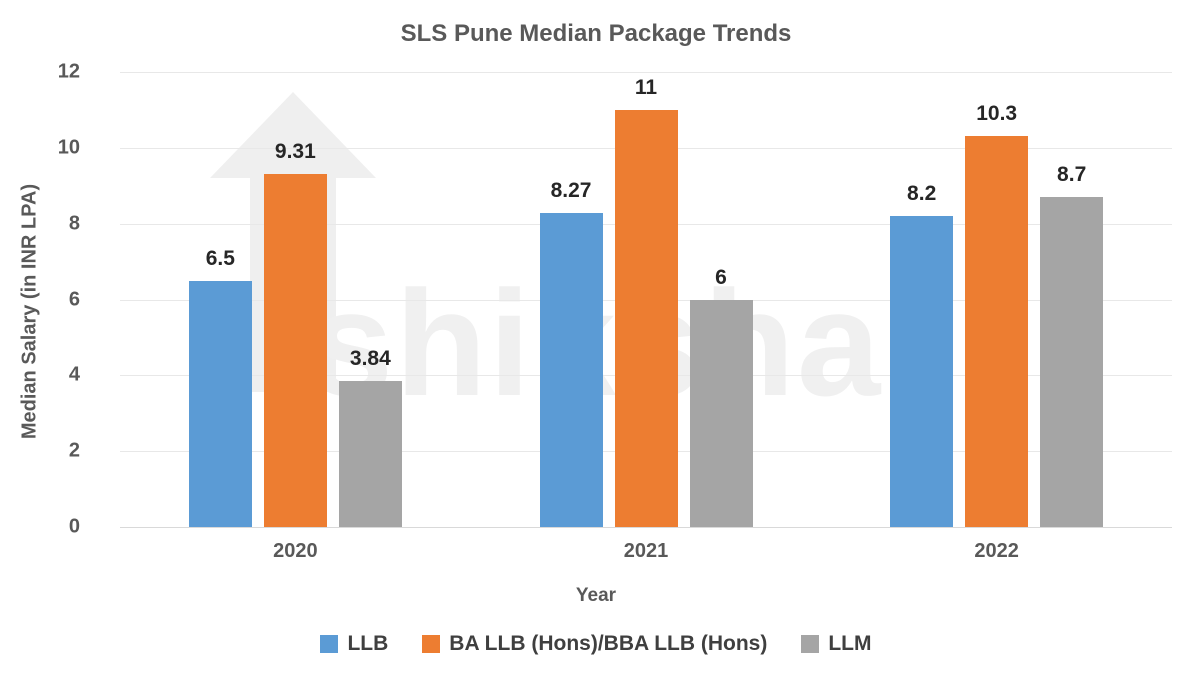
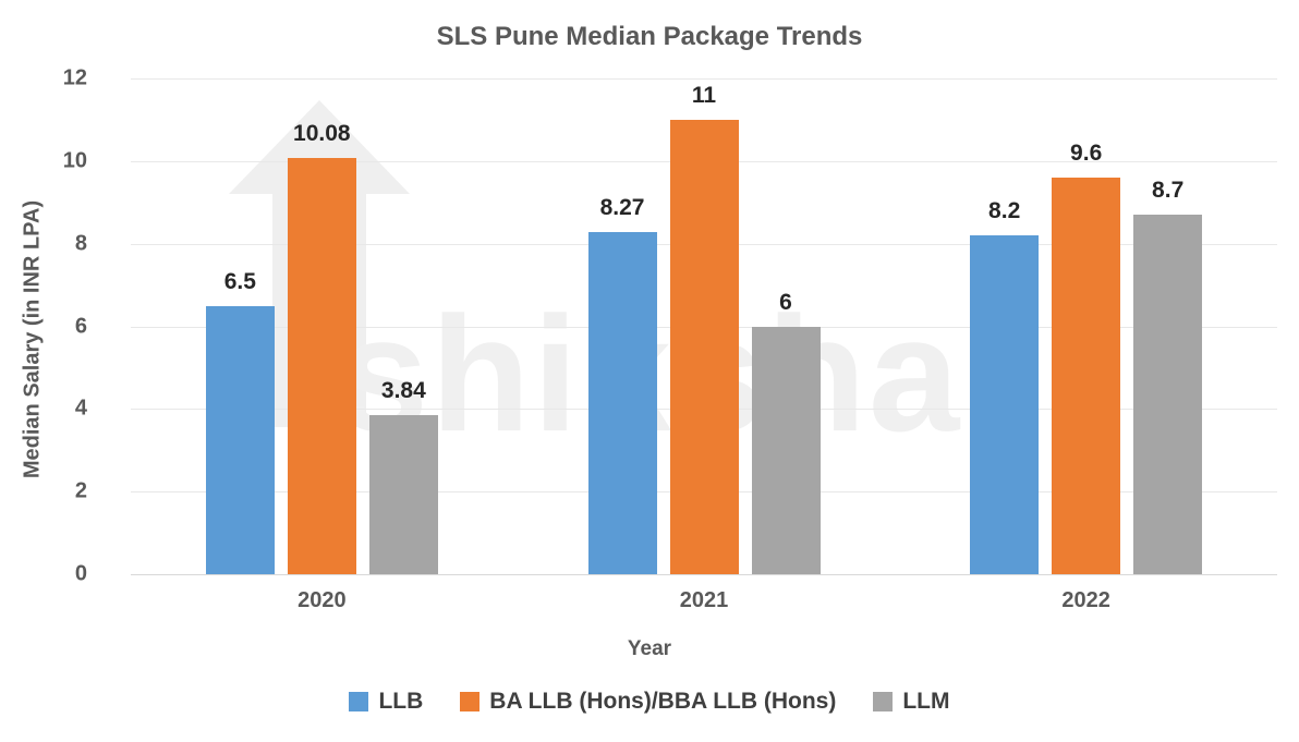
BA LLB (Hons)/BBA LLB (Hons)/2020: 9.31 -> 10.08
BA LLB (Hons)/BBA LLB (Hons)/2022: 10.3 -> 9.6
